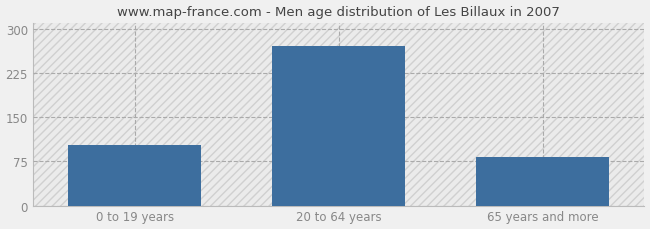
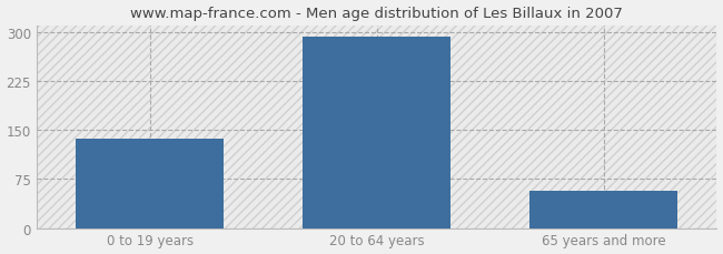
0 to 19 years: 102 -> 137
20 to 64 years: 270 -> 293
65 years and more: 82 -> 57
